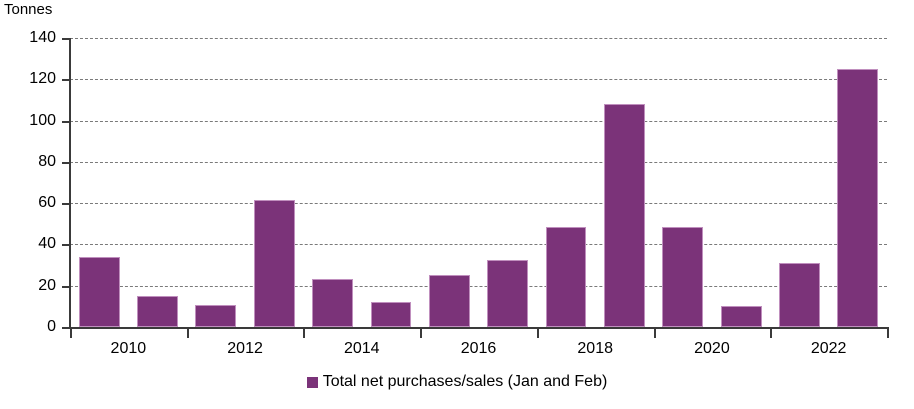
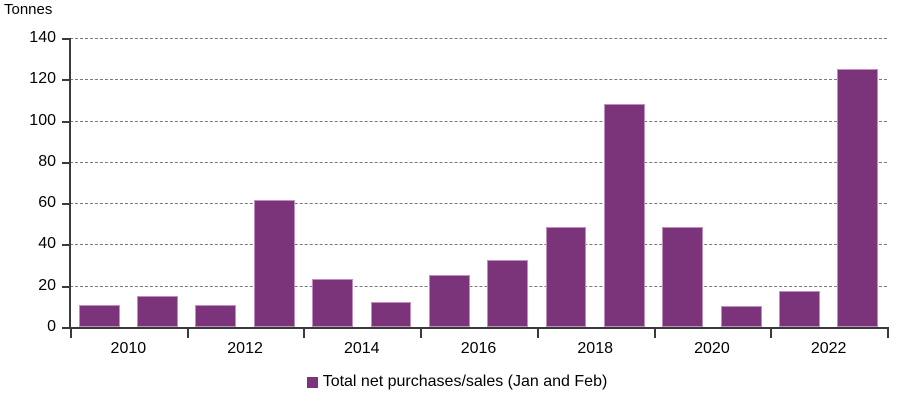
2010: 34 -> 10
2022: 31 -> 18
